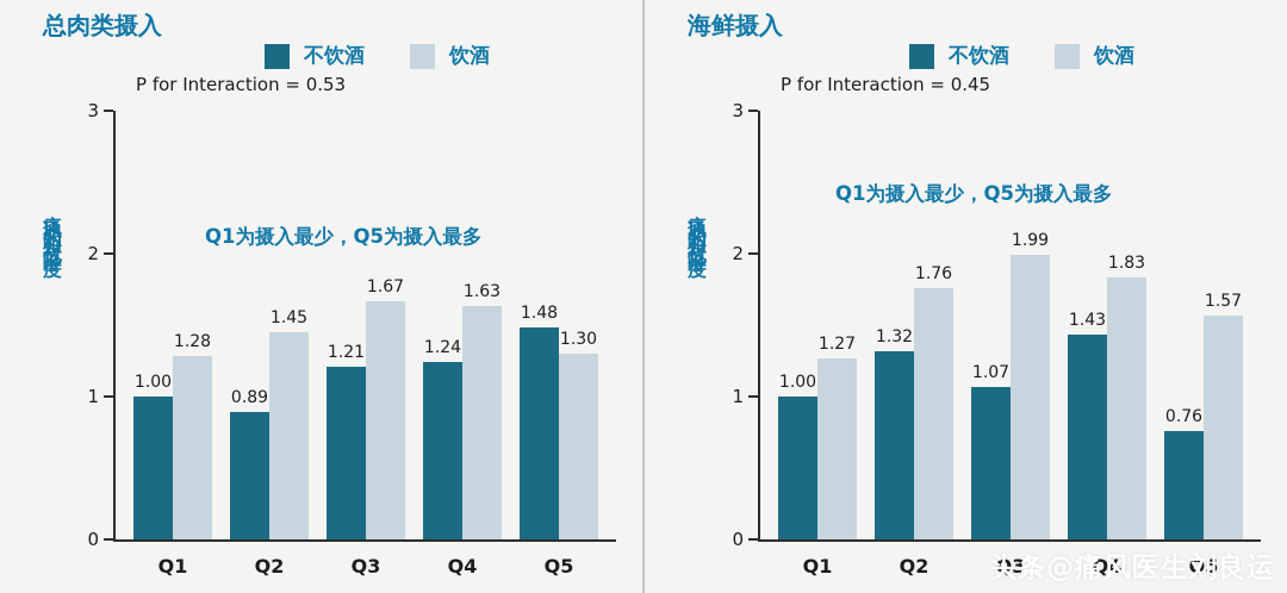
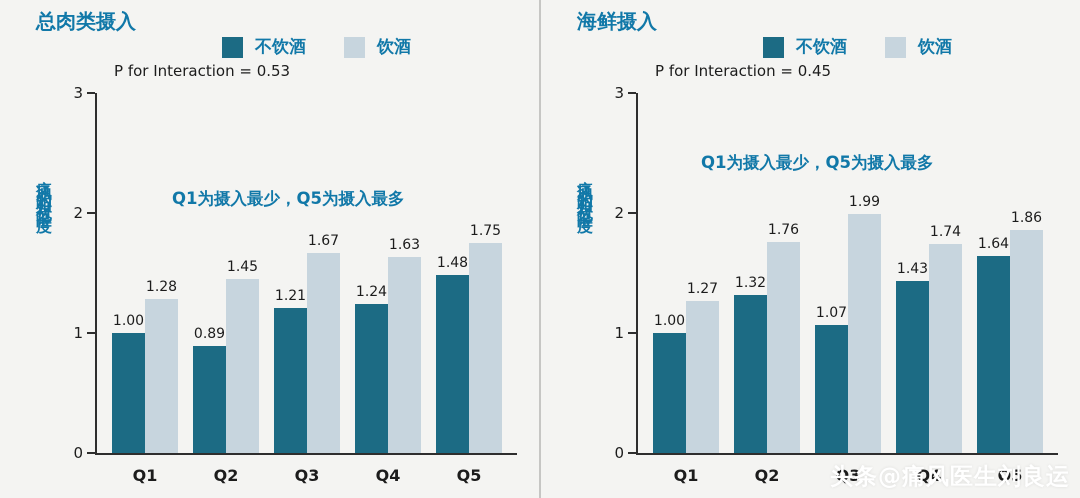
总肉类摄入/饮酒/Q5: 1.30 -> 1.75
海鲜摄入/饮酒/Q4: 1.83 -> 1.74
海鲜摄入/不饮酒/Q5: 0.76 -> 1.64
海鲜摄入/饮酒/Q5: 1.57 -> 1.86
